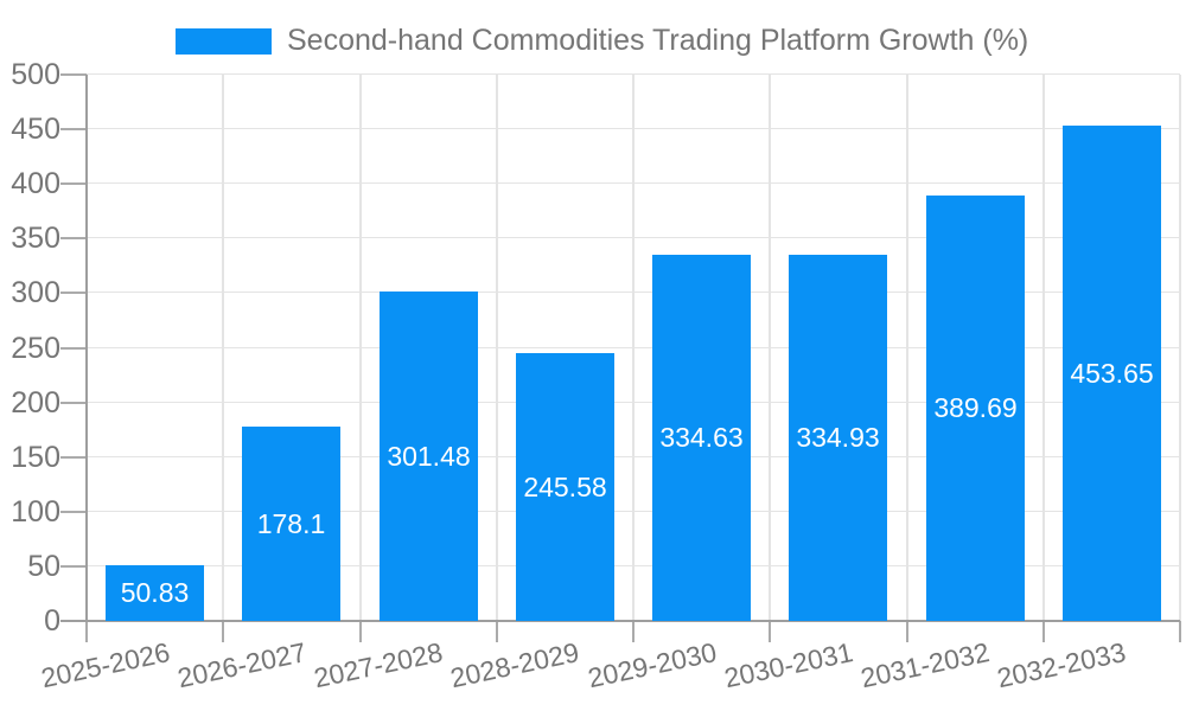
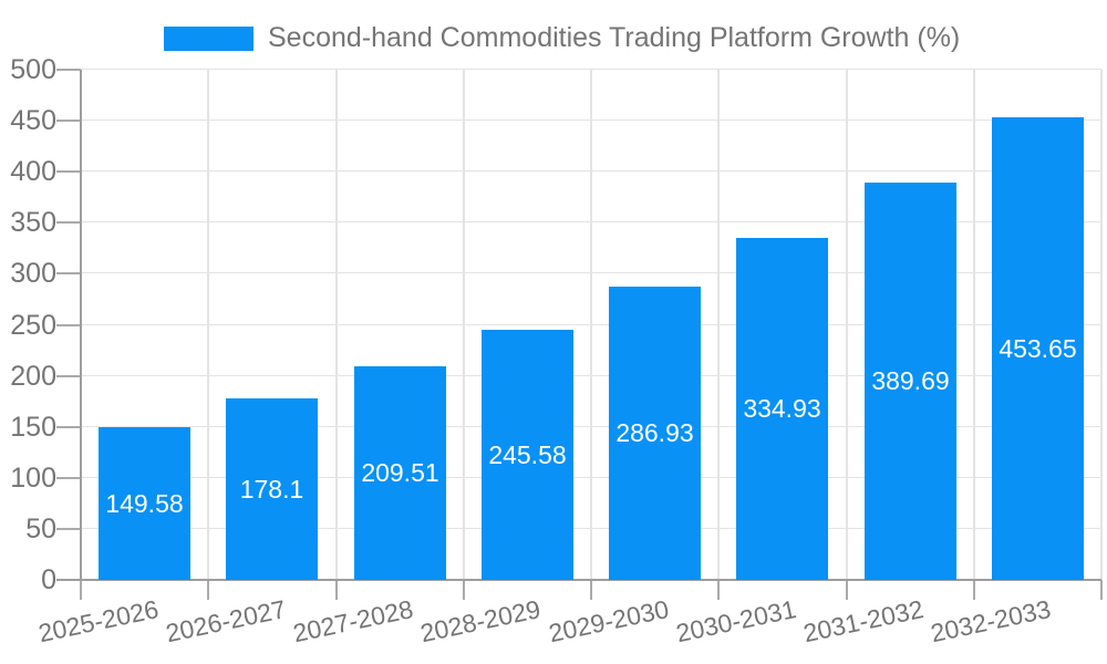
2025-2026: 50.83 -> 149.58
2027-2028: 301.48 -> 209.51
2029-2030: 334.63 -> 286.93
